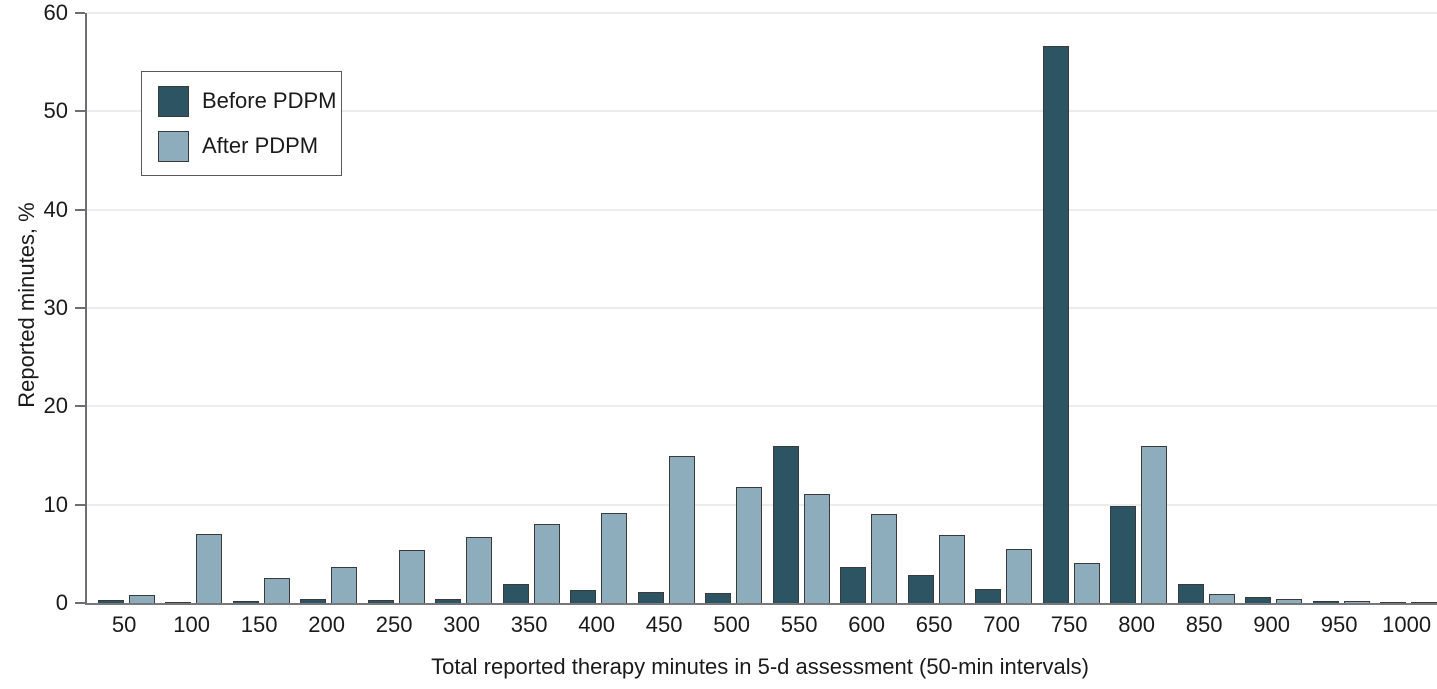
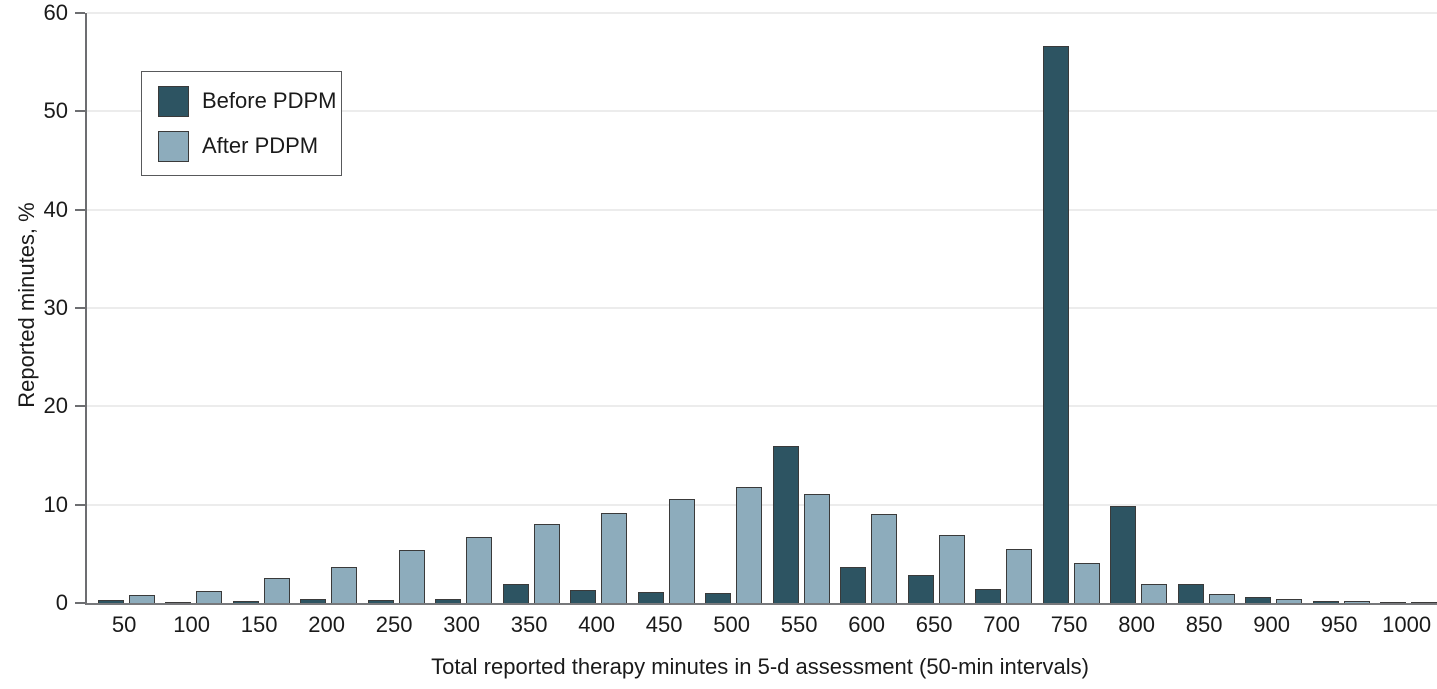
After PDPM/100: 7 -> 1
After PDPM/450: 15 -> 11
After PDPM/800: 16 -> 2
